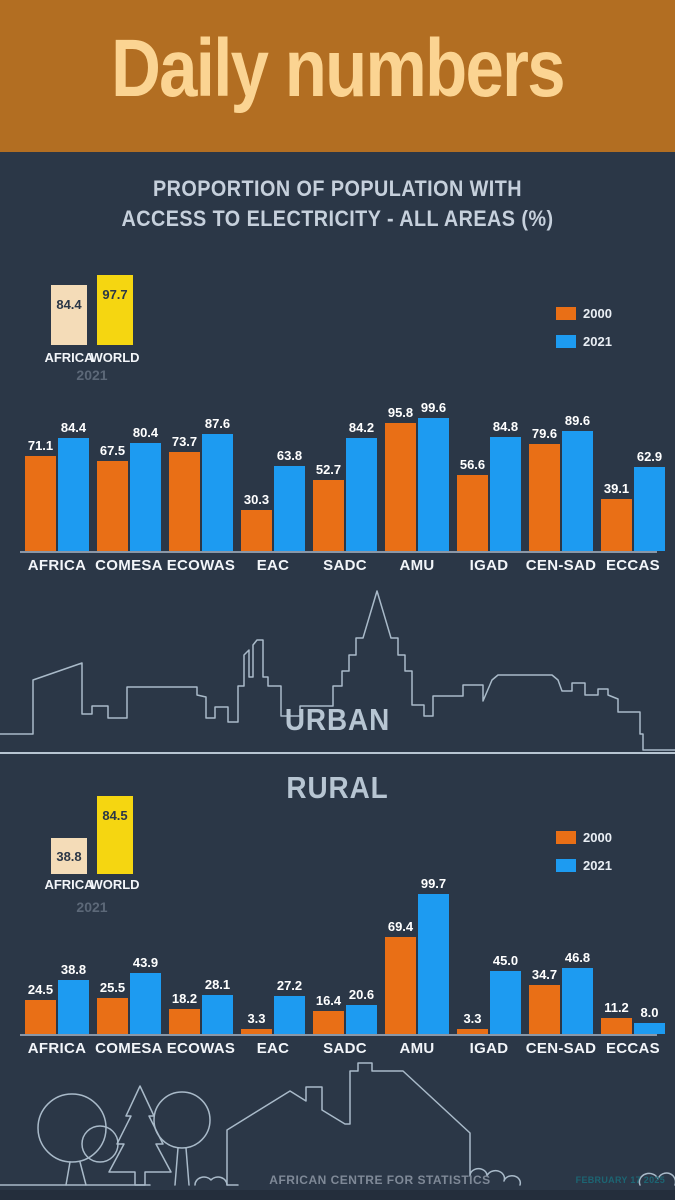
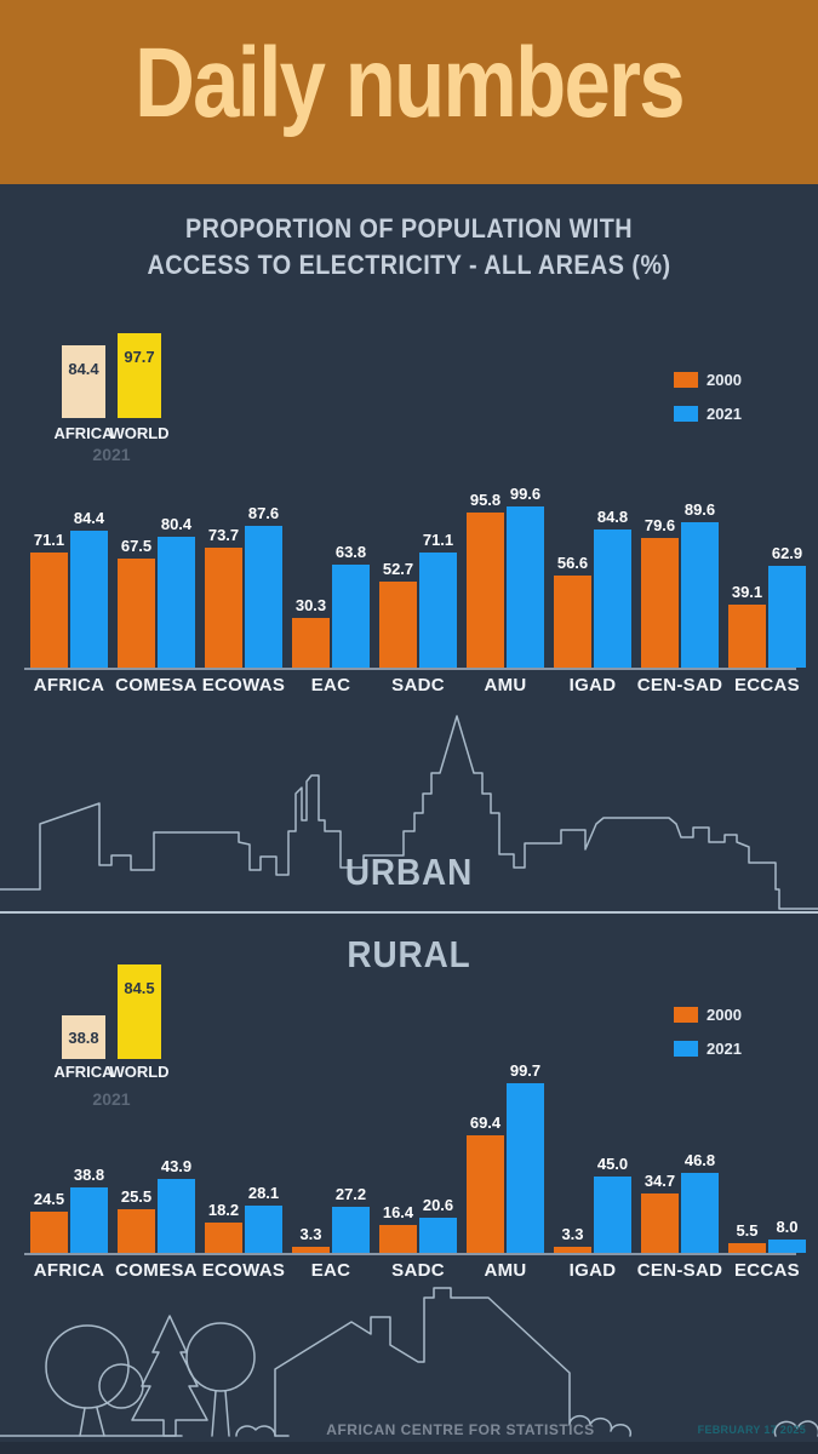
URBAN/2021/SADC: 84.2 -> 71.1
RURAL/2000/ECCAS: 11.2 -> 5.5
